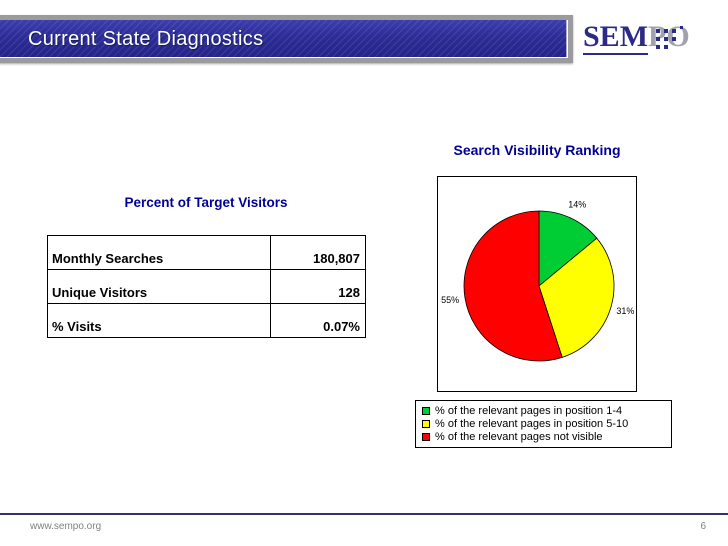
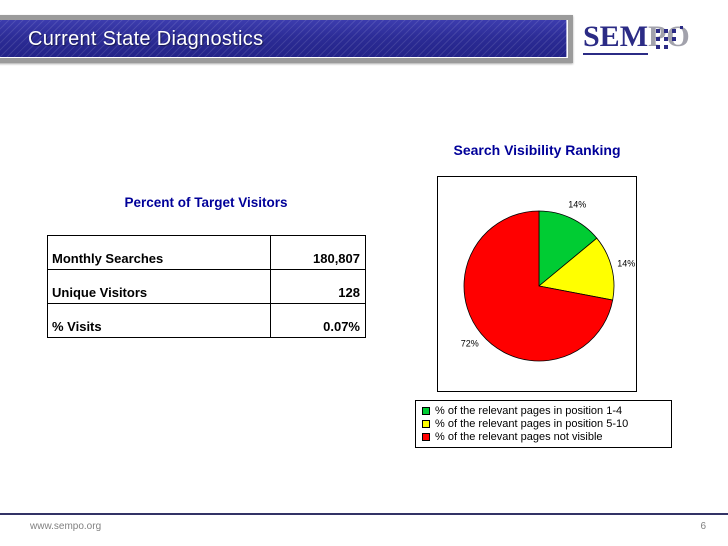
% of the relevant pages in position 5-10: 31% -> 14%
% of the relevant pages not visible: 55% -> 72%
